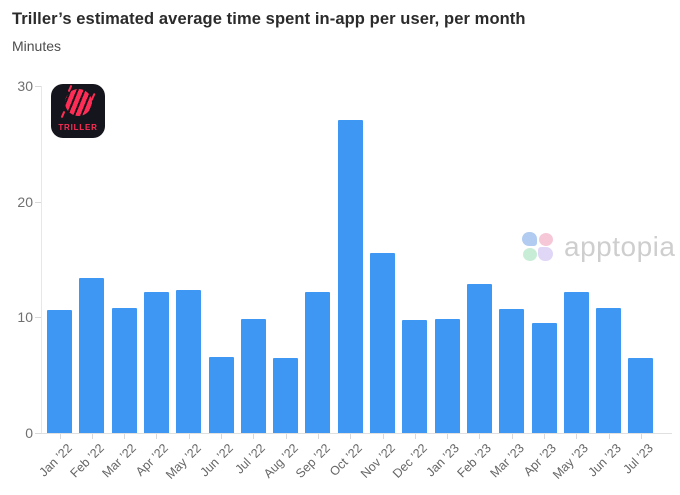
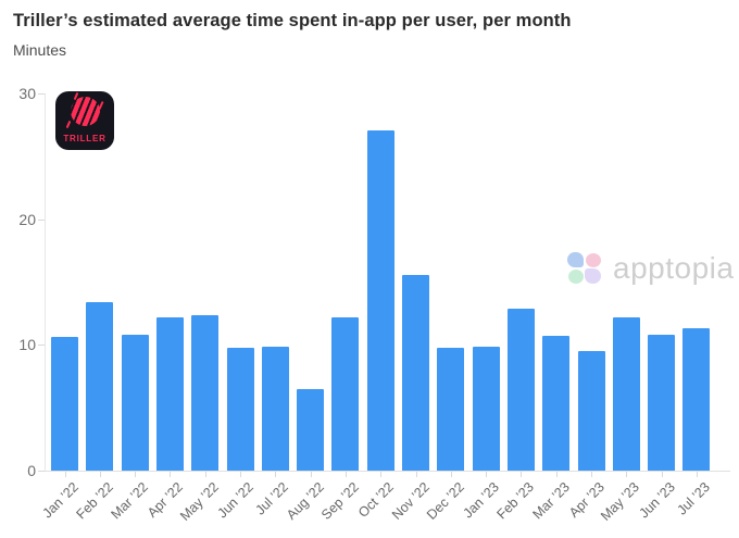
Jun ’22: 6.6 -> 9.8
Jul ’23: 6.5 -> 11.3
